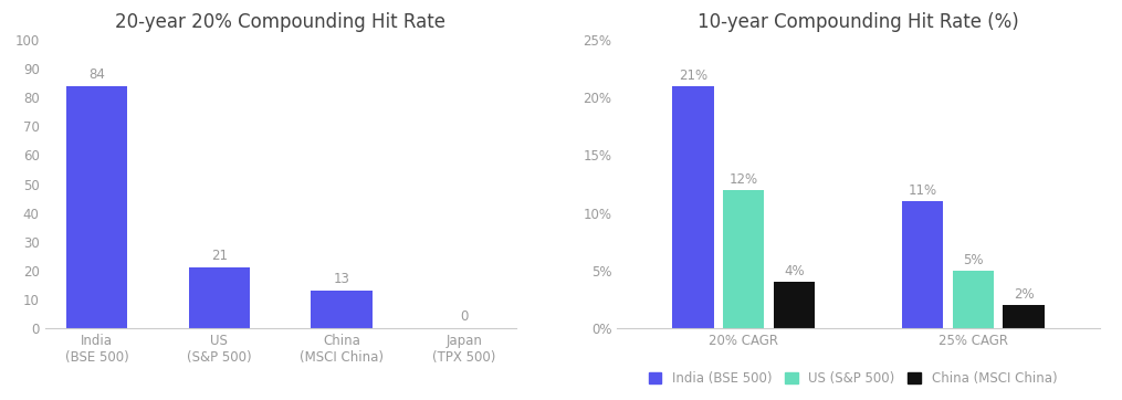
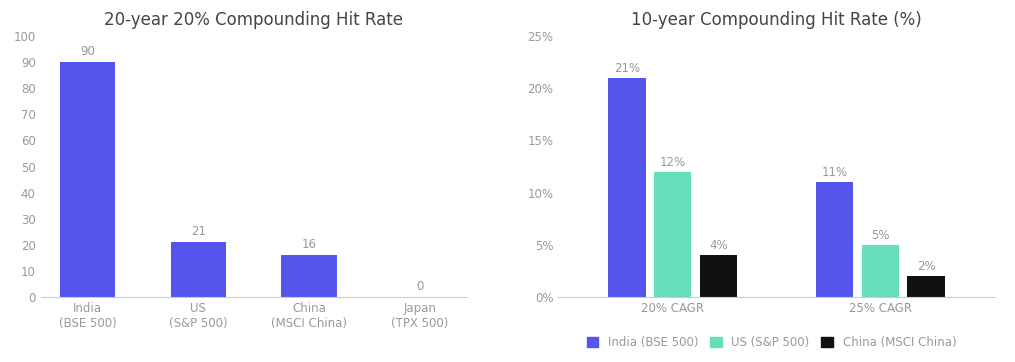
20-year 20% Compounding Hit Rate/India (BSE 500): 84 -> 90
20-year 20% Compounding Hit Rate/China (MSCI China): 13 -> 16
